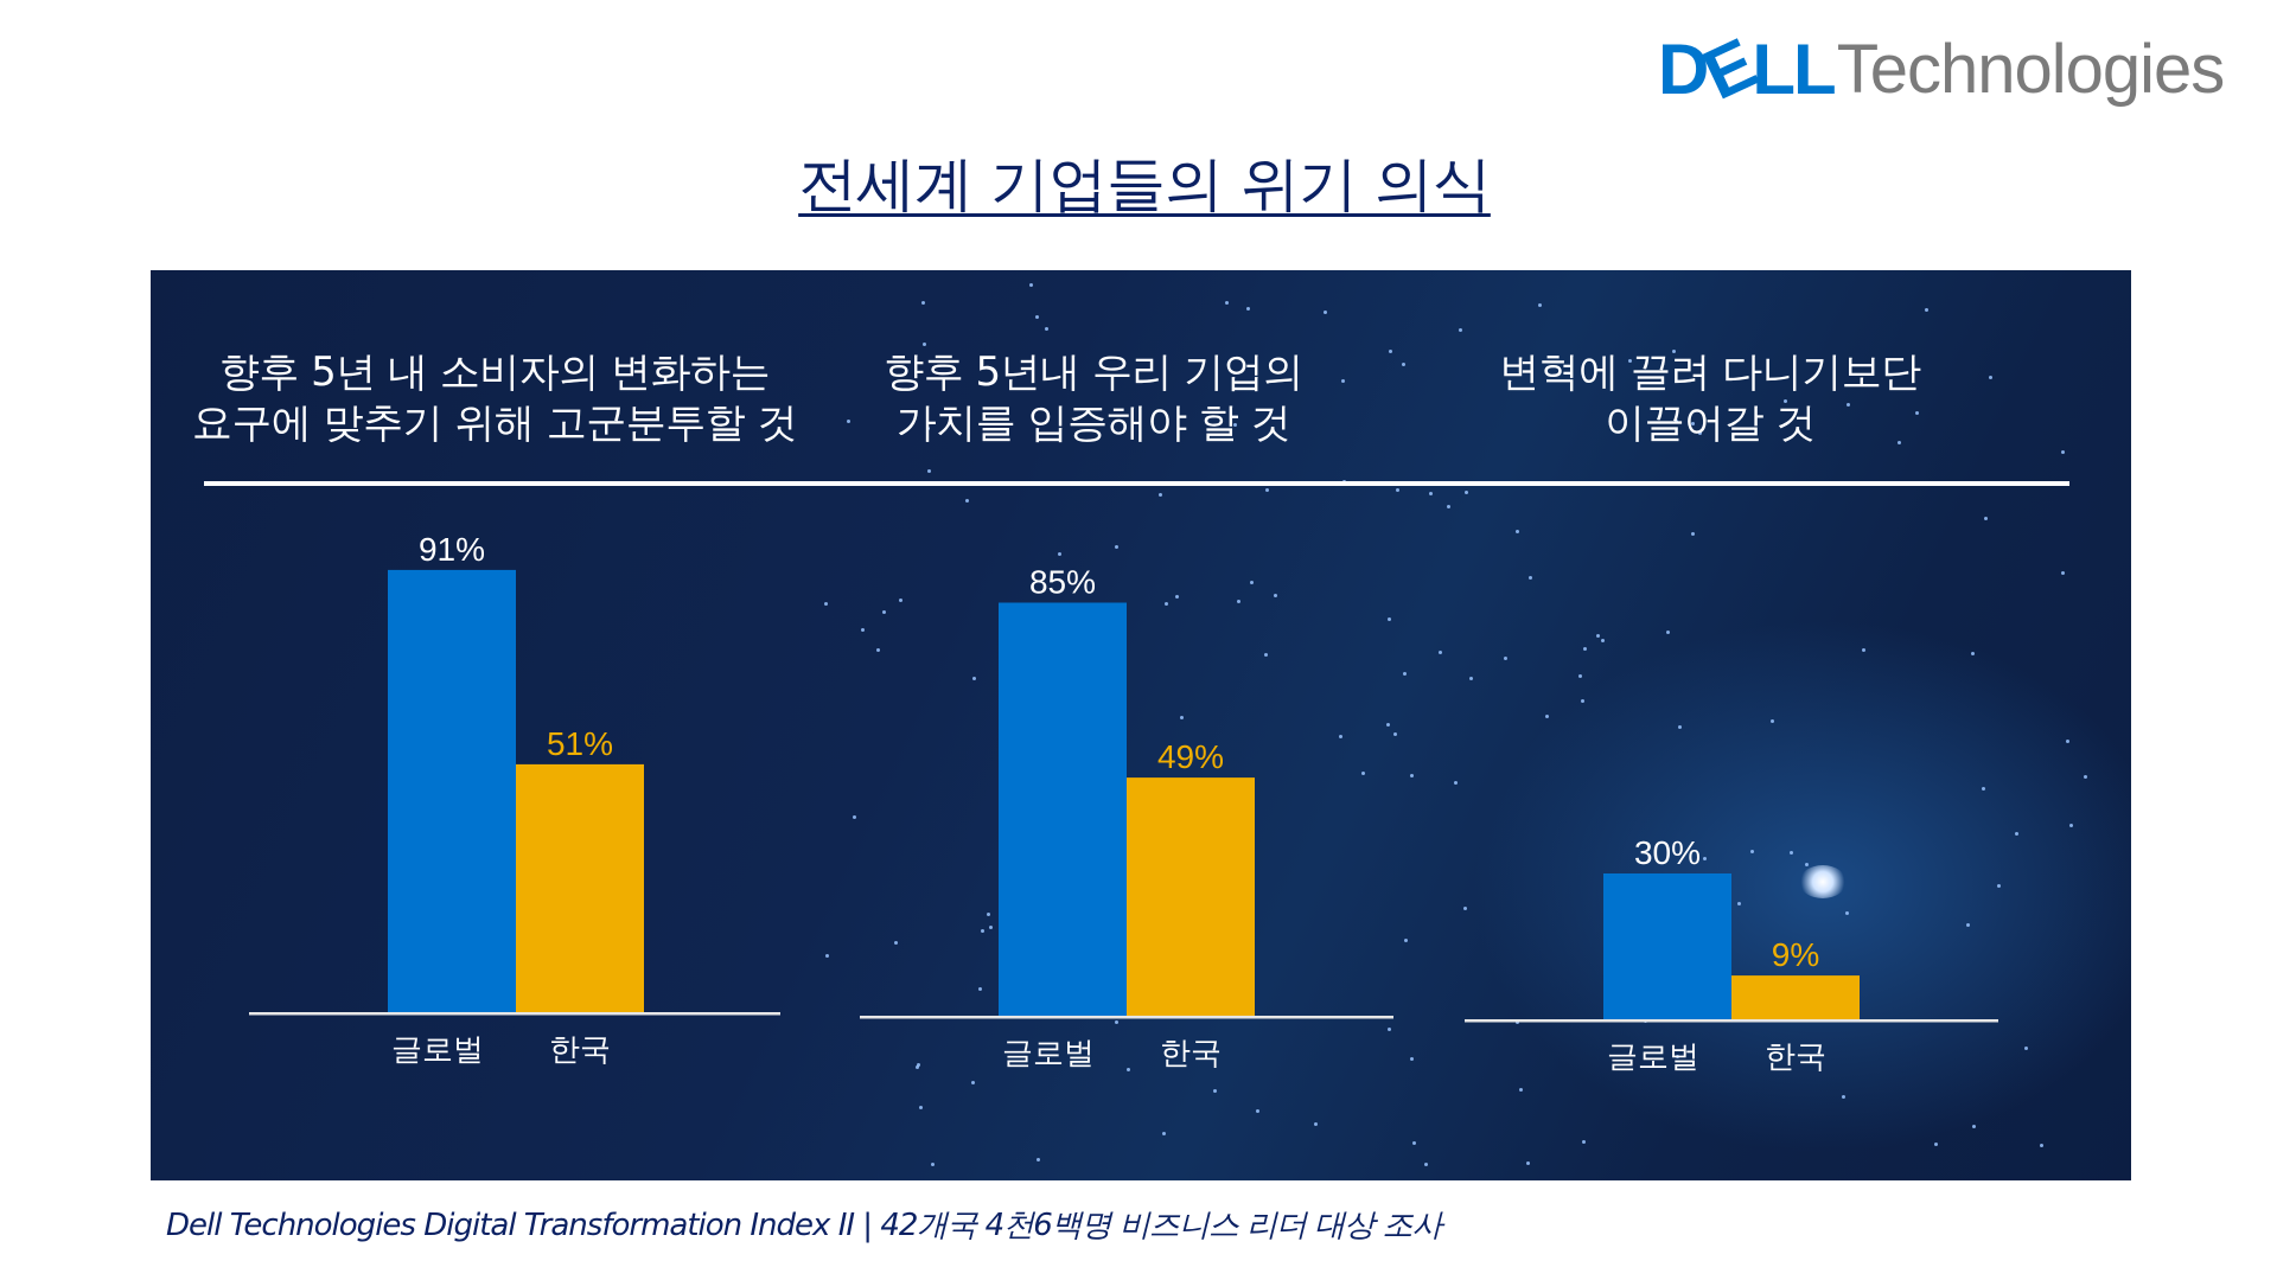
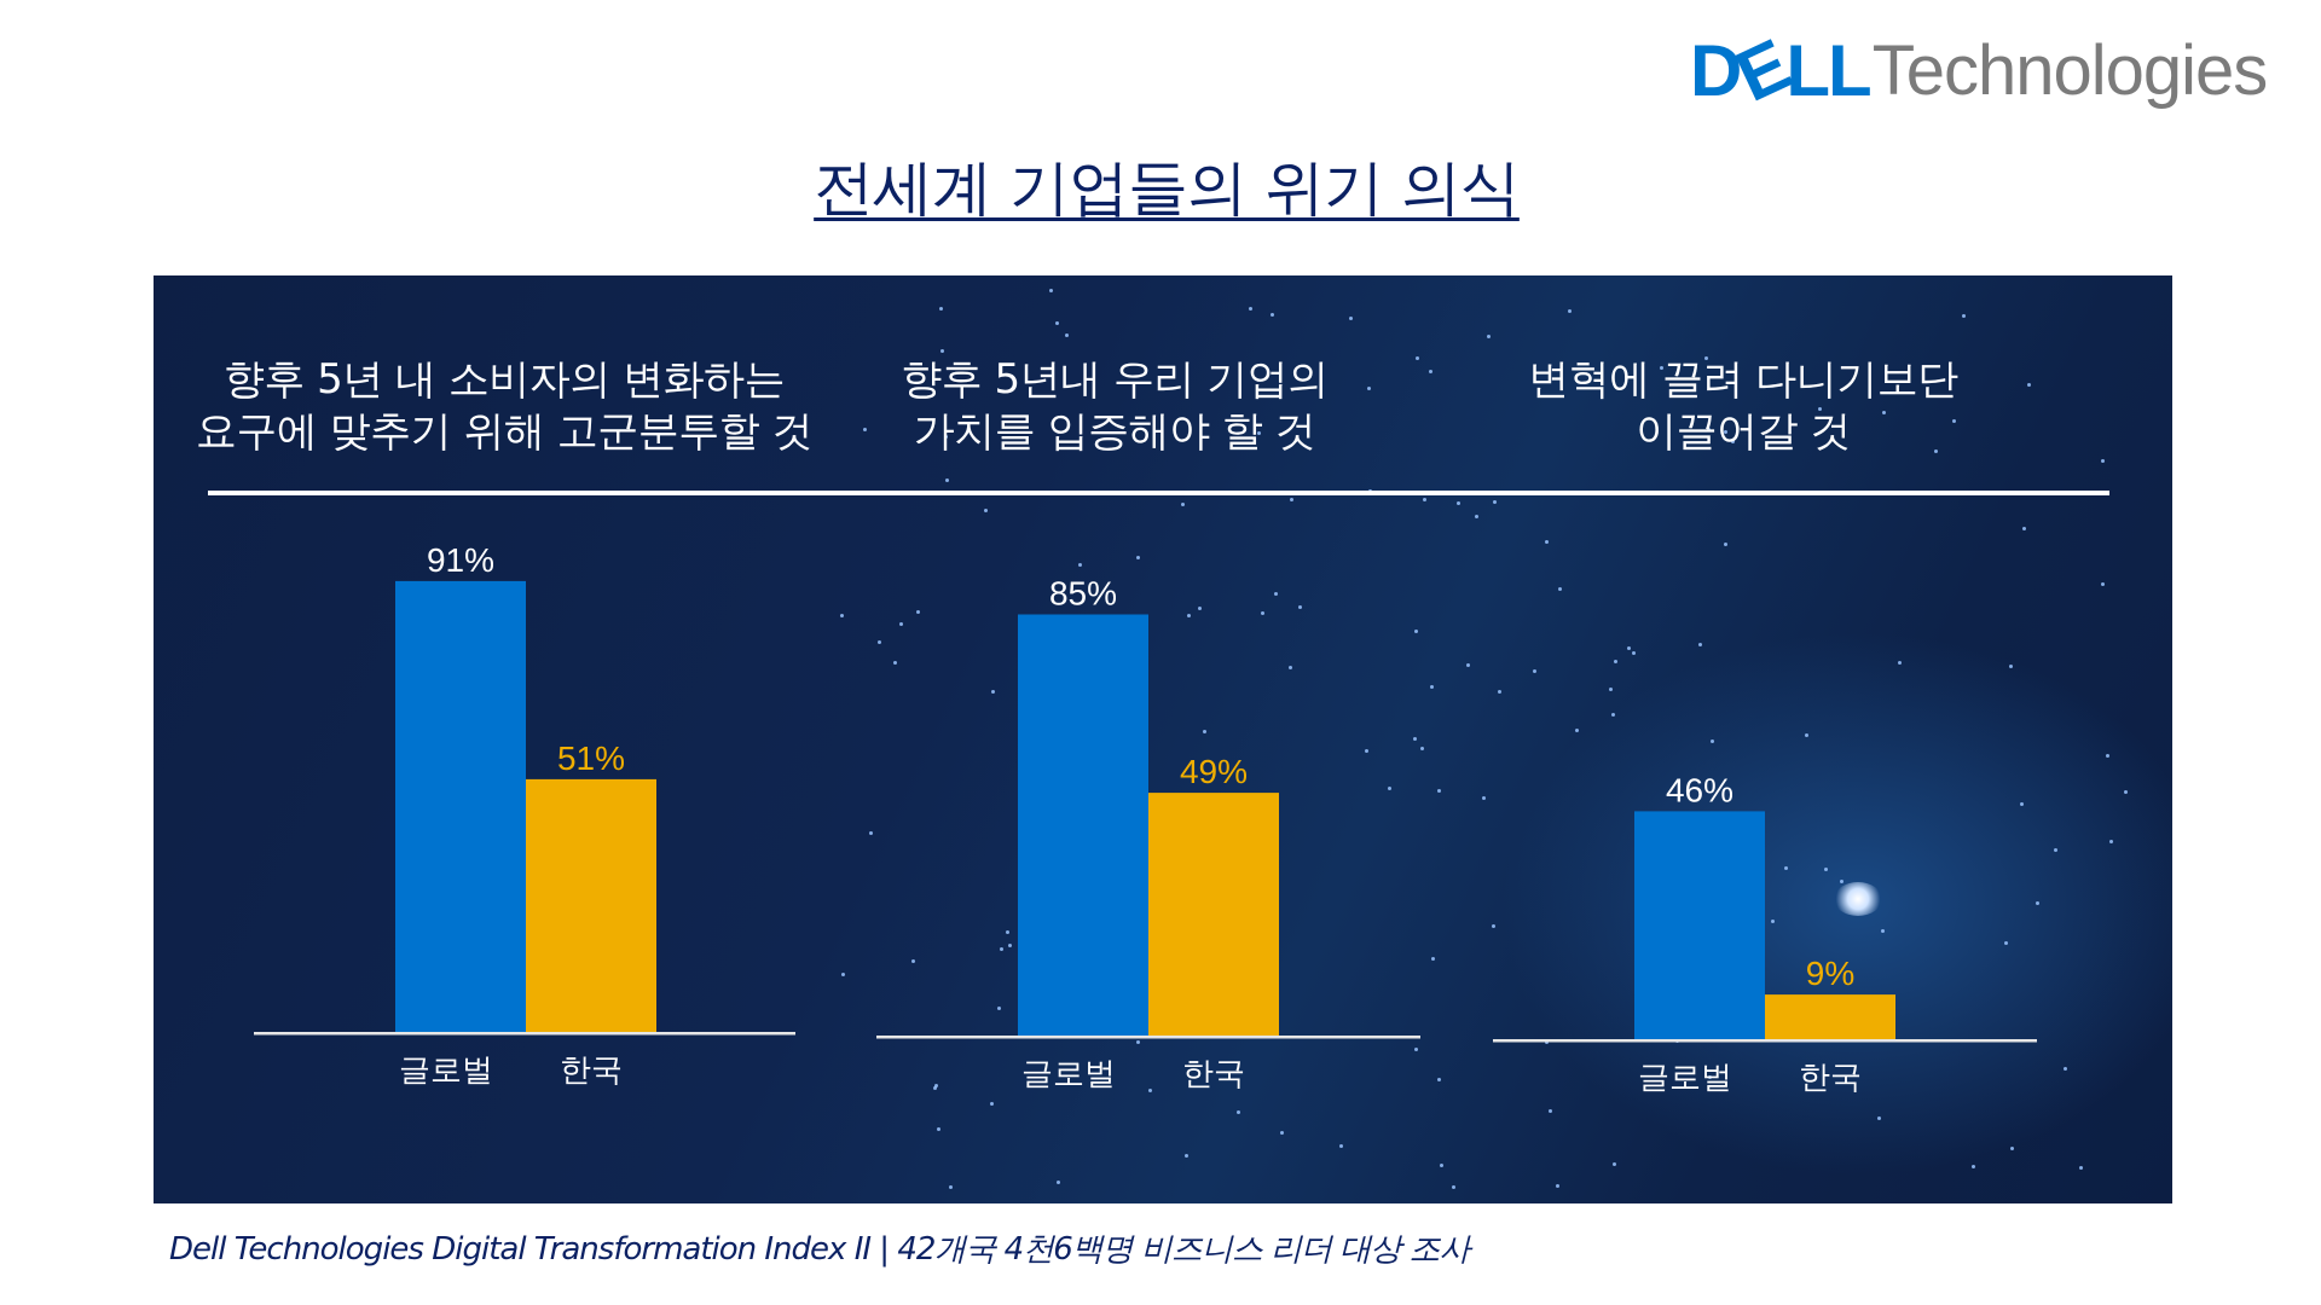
변혁에 끌려 다니기보단 이끌어갈 것/글로벌: 30% -> 46%
